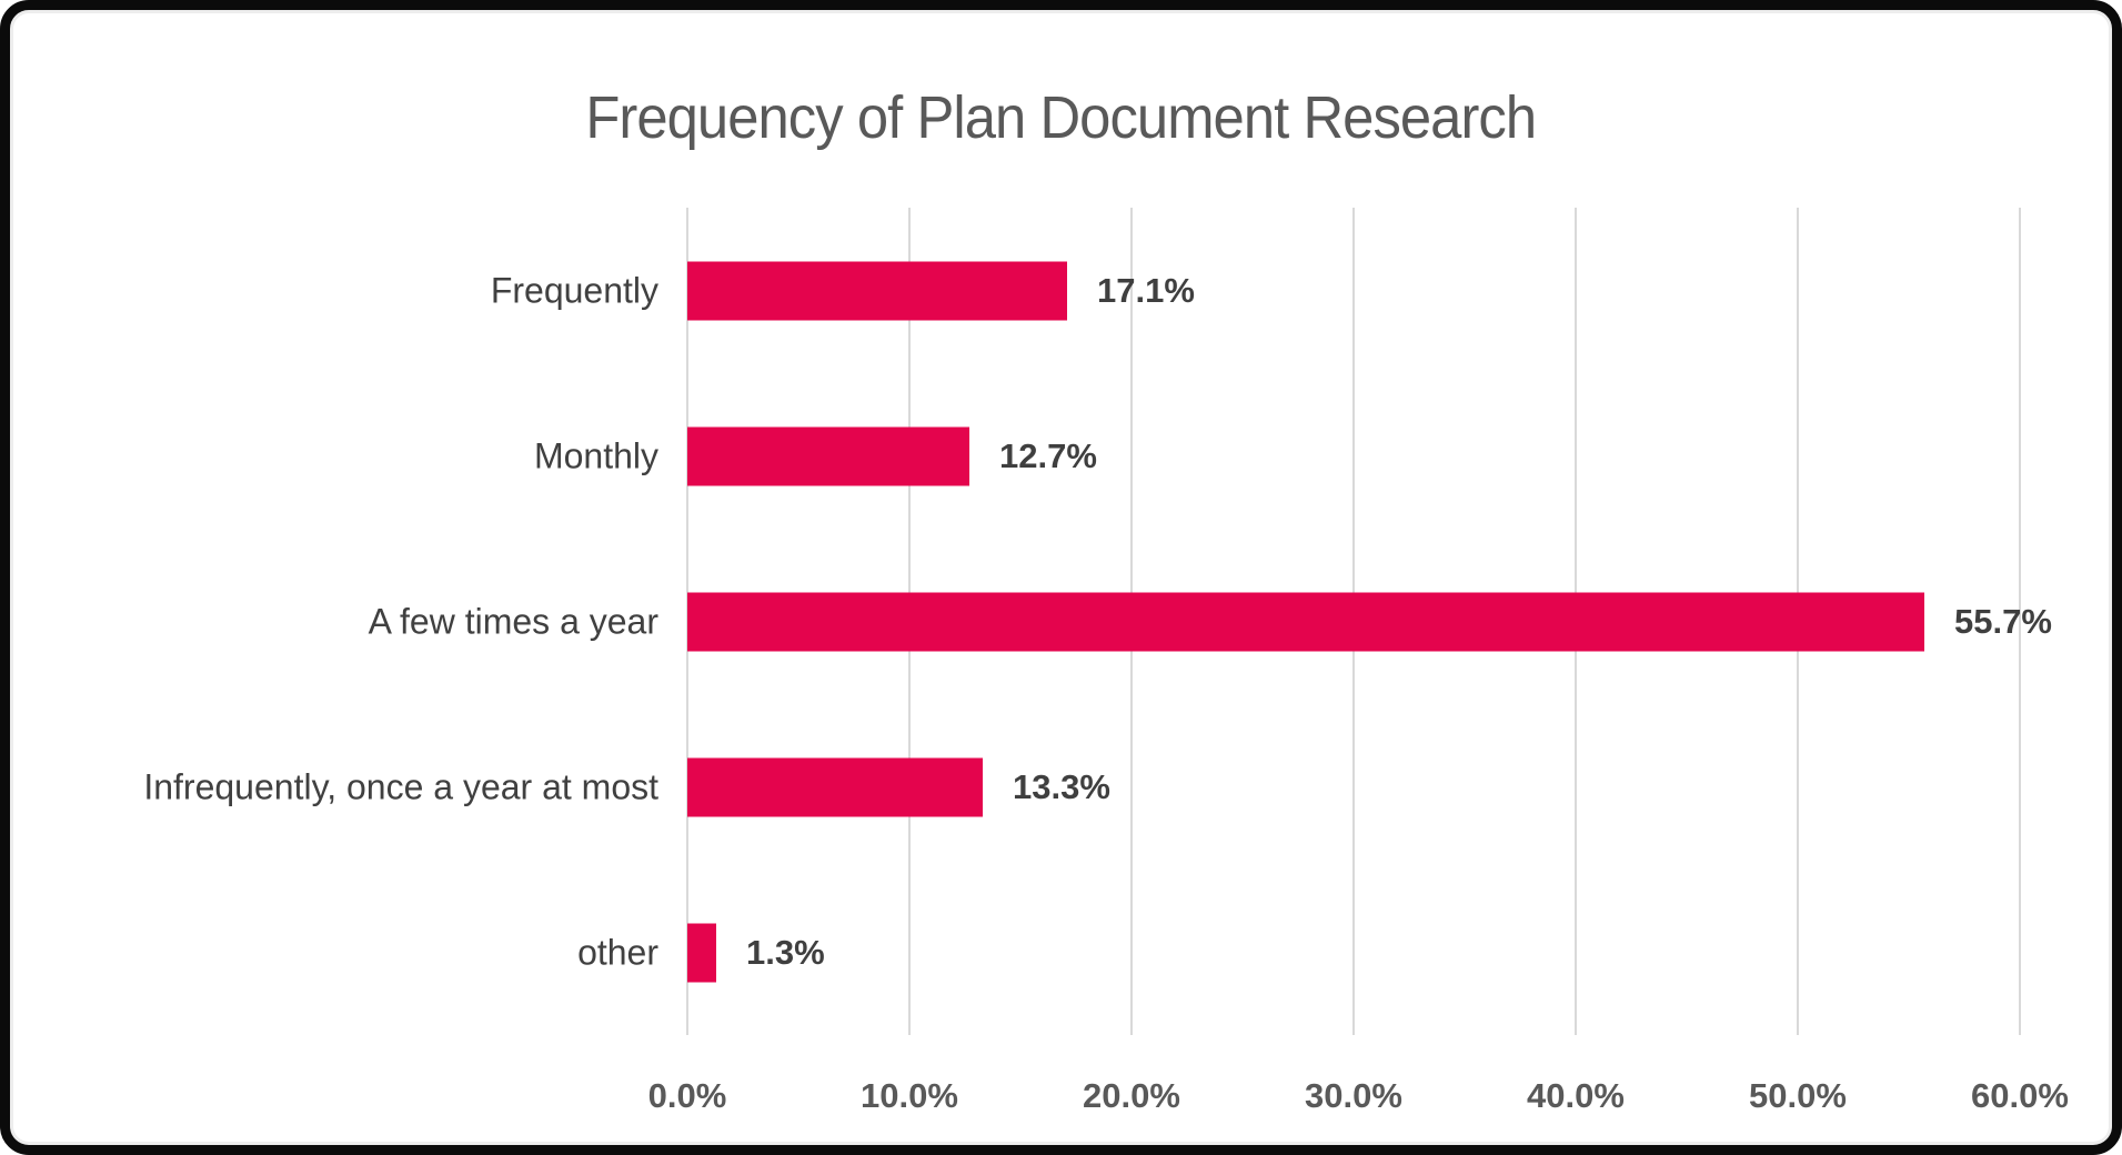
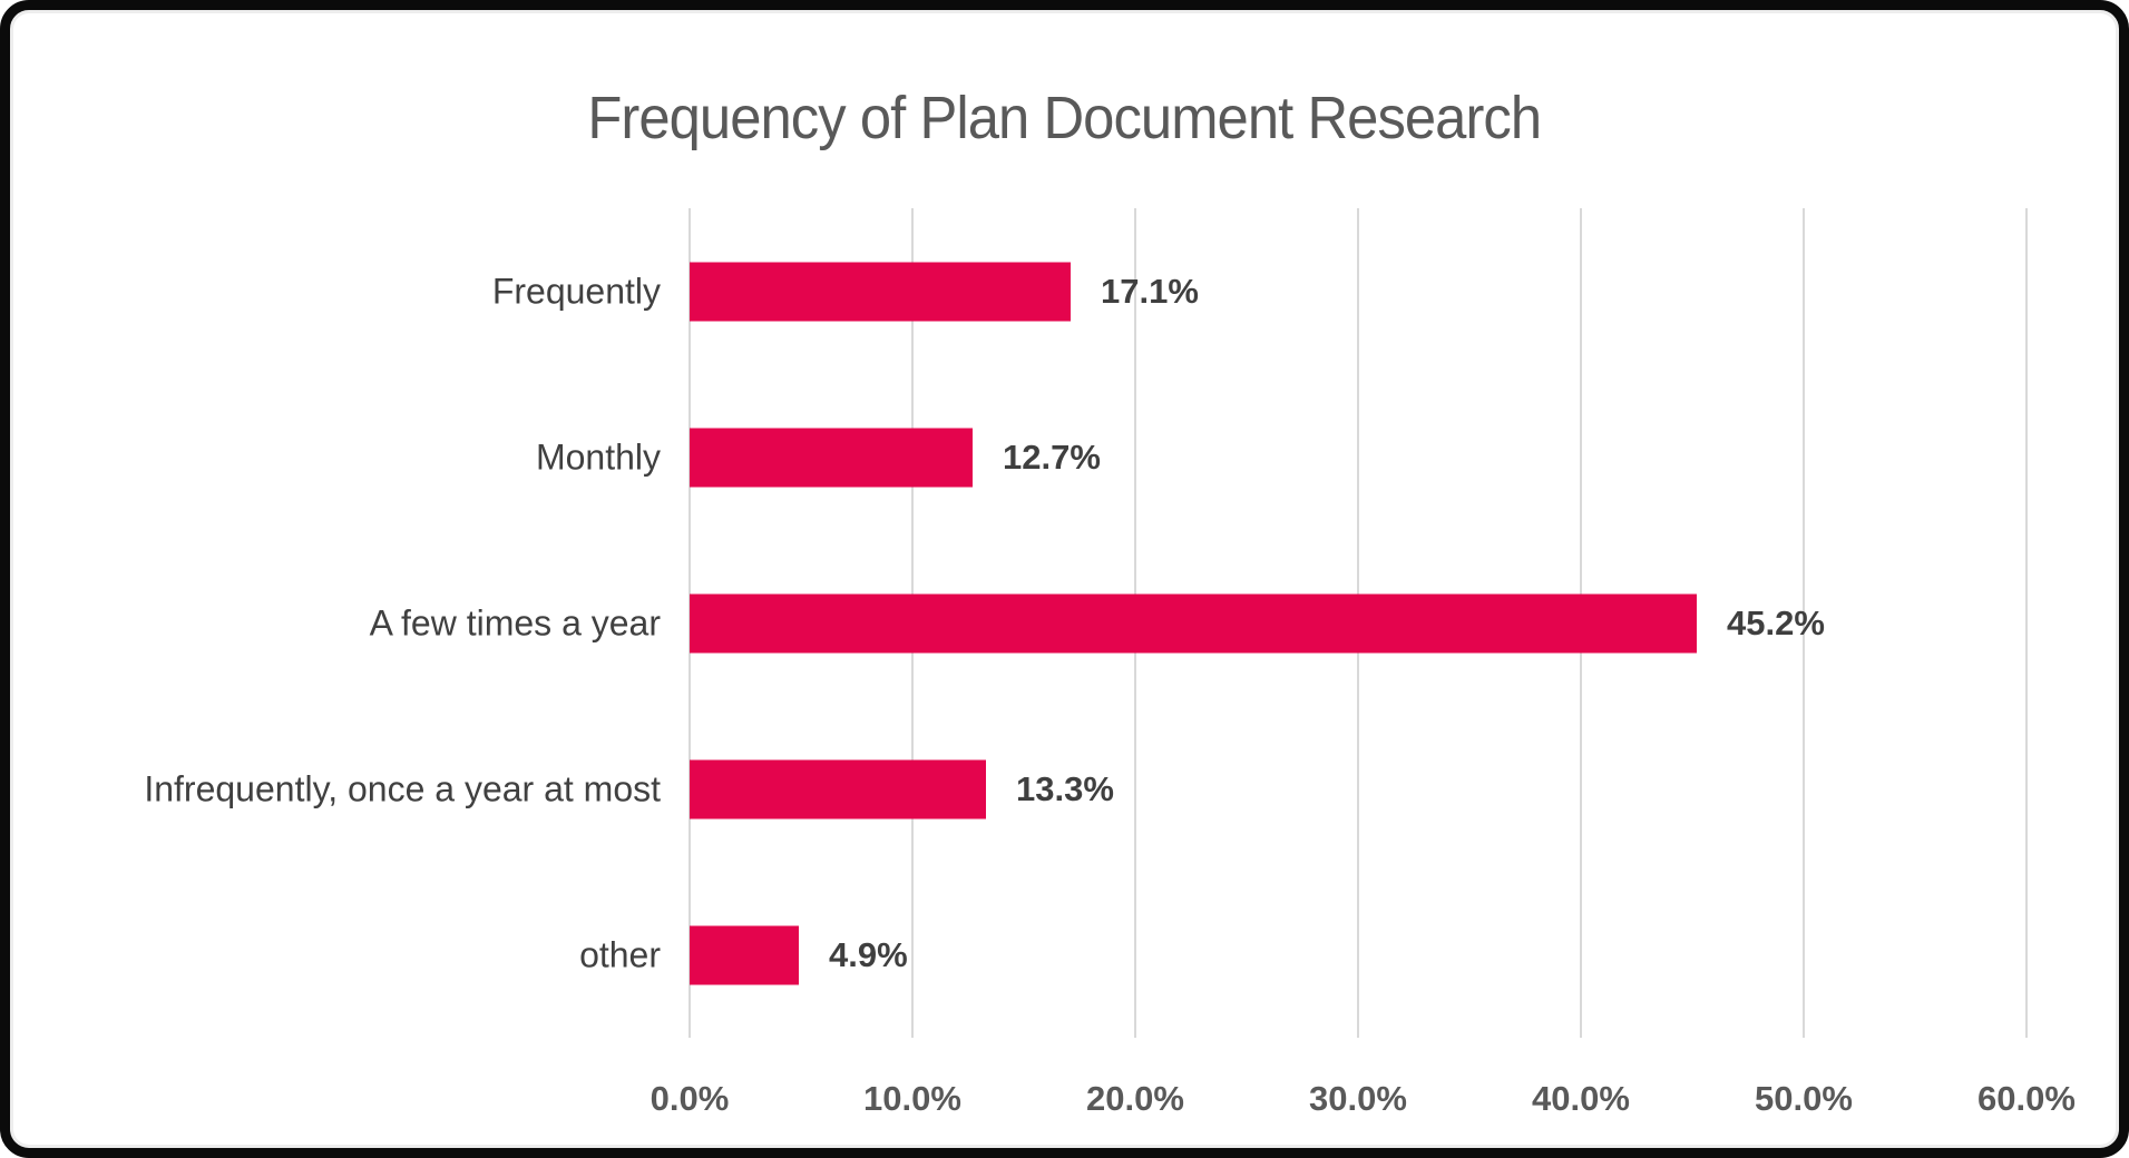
A few times a year: 55.7% -> 45.2%
other: 1.3% -> 4.9%
